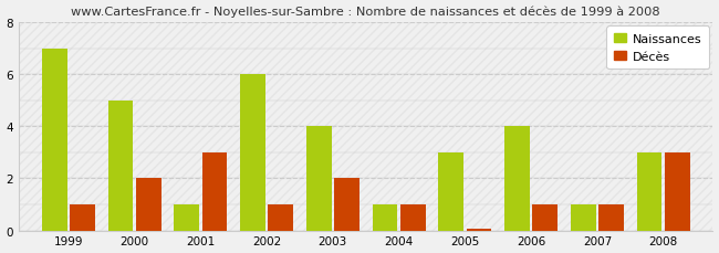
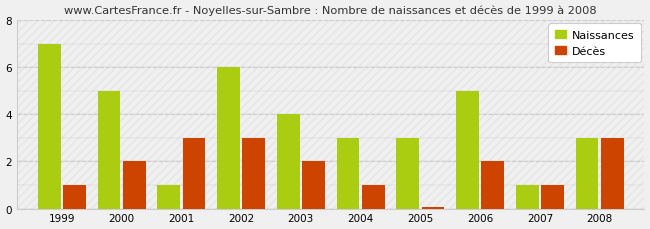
Décès/2002: 1.00 -> 3.00
Naissances/2004: 1 -> 3
Naissances/2006: 4 -> 5
Décès/2006: 1.00 -> 2.00
